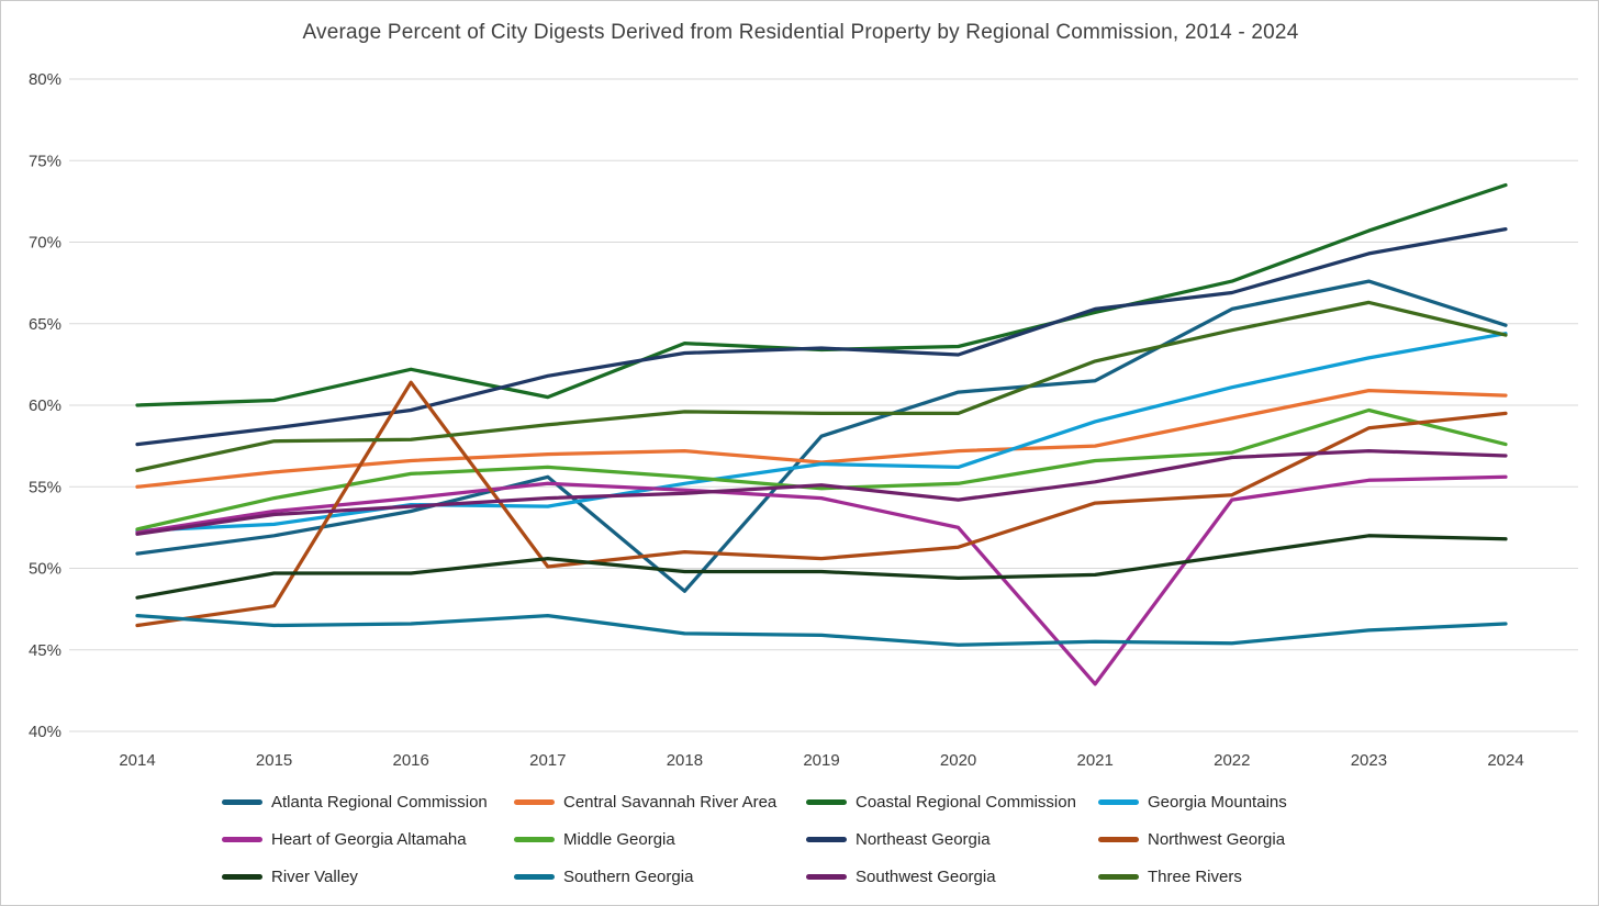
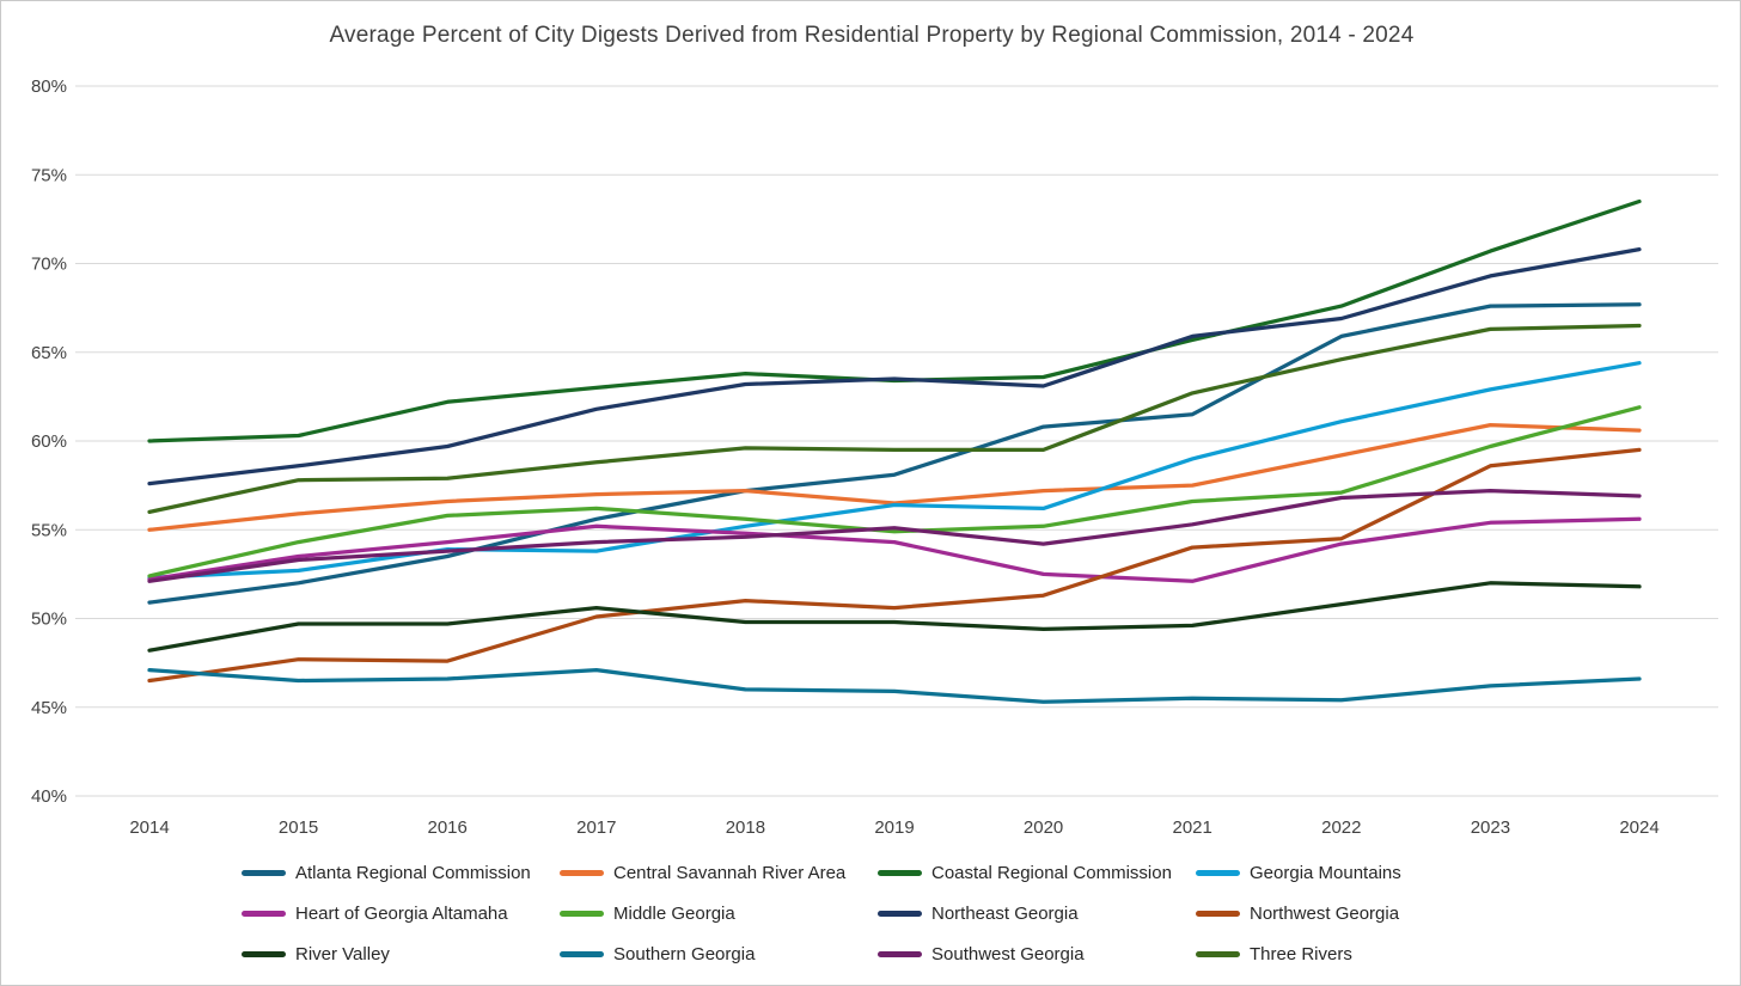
Northwest Georgia/2016: 61.4% -> 47.6%
Coastal Regional Commission/2017: 60.5% -> 63.0%
Atlanta Regional Commission/2018: 48.6% -> 57.2%
Heart of Georgia Altamaha/2021: 42.9% -> 52.1%
Atlanta Regional Commission/2024: 64.9% -> 67.7%
Middle Georgia/2024: 57.6% -> 61.9%
Three Rivers/2024: 64.3% -> 66.5%
